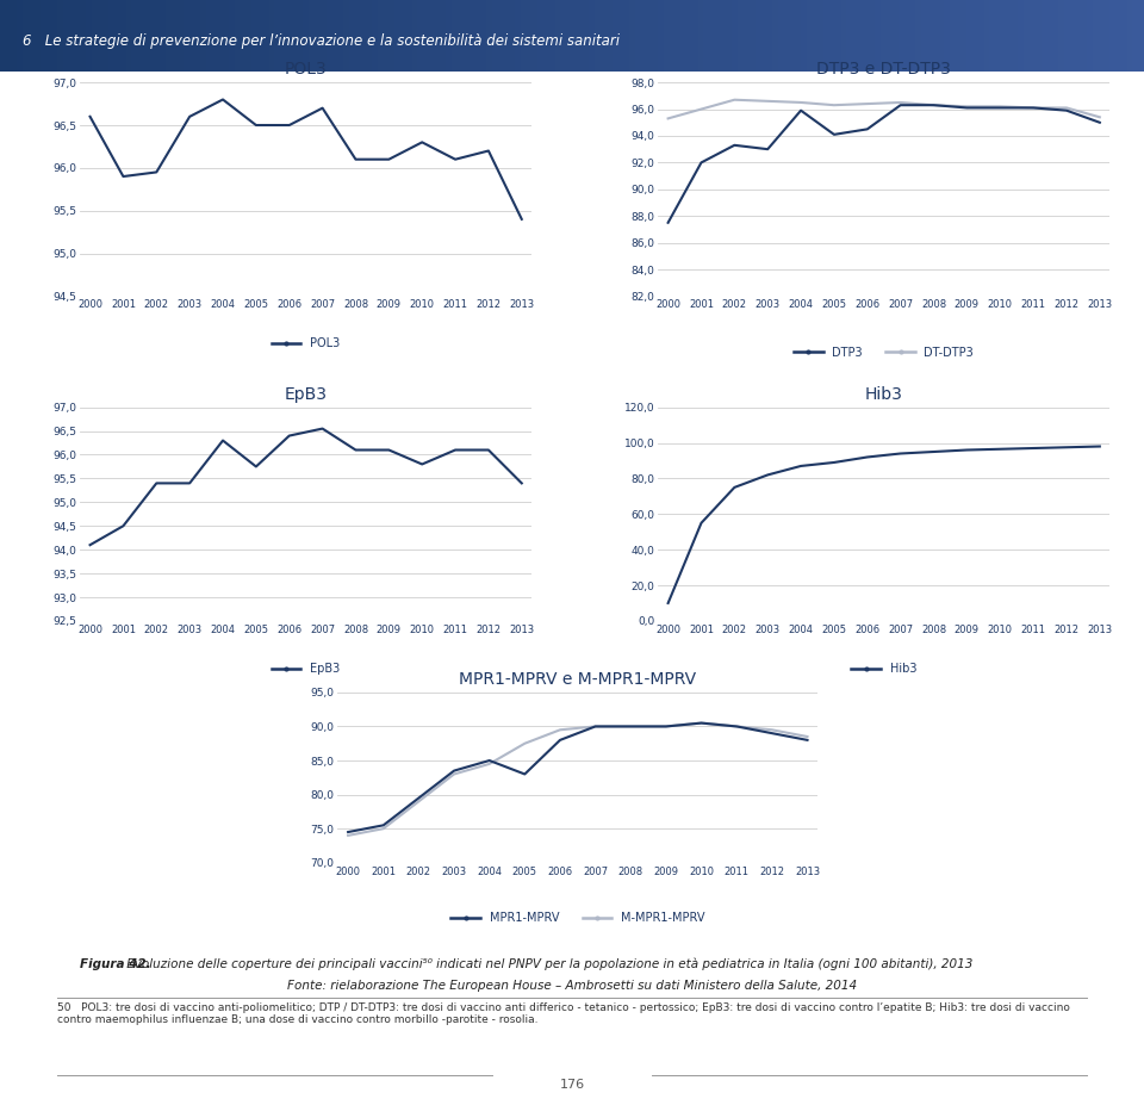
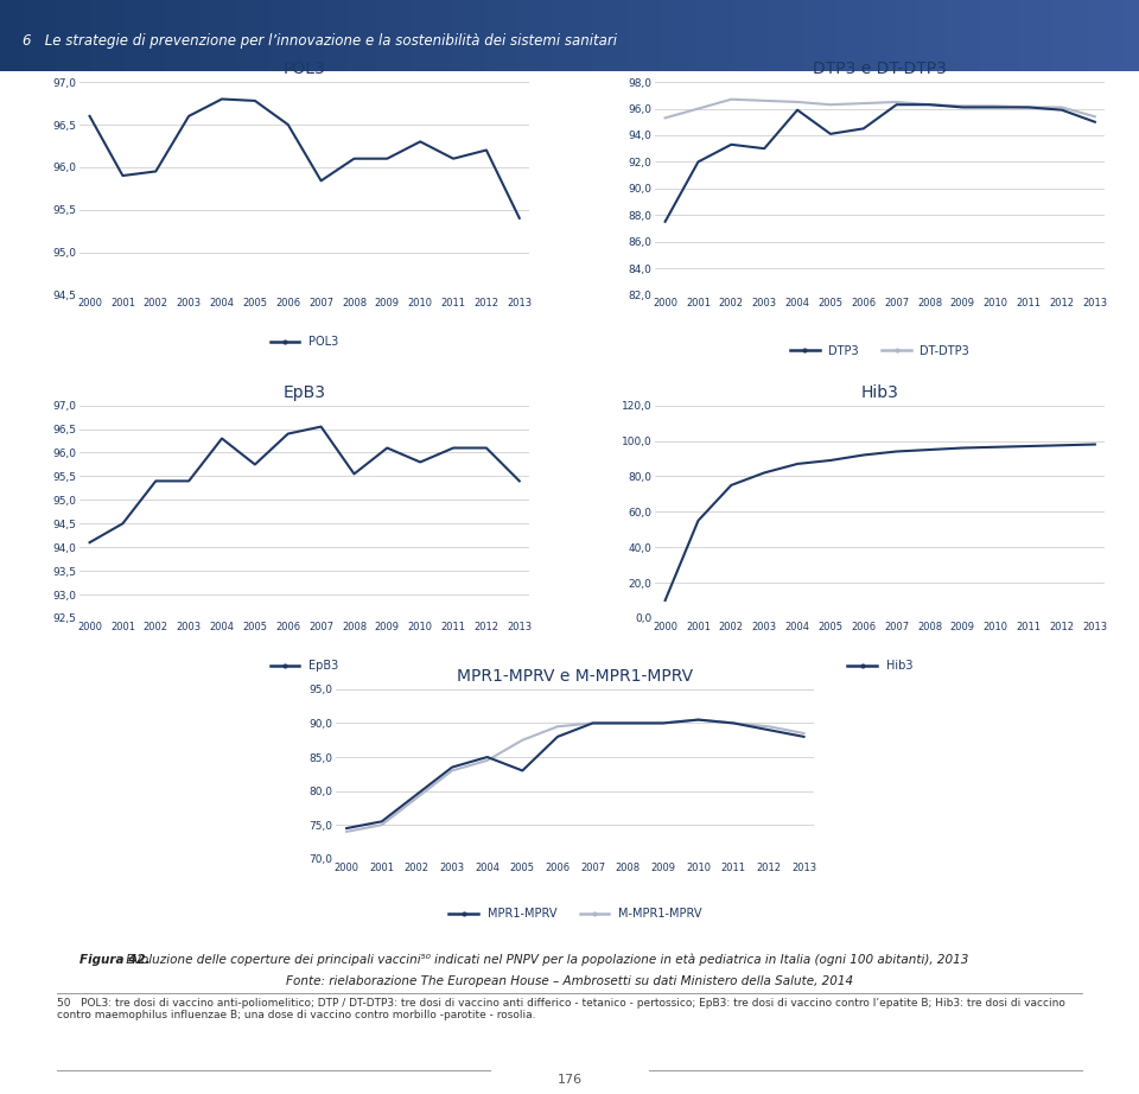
POL3/2005: 96,50 -> 96,78
POL3/2007: 96,70 -> 95,84
EpB3/2008: 96,10 -> 95,55
